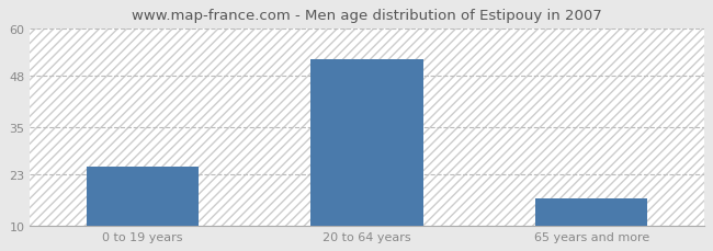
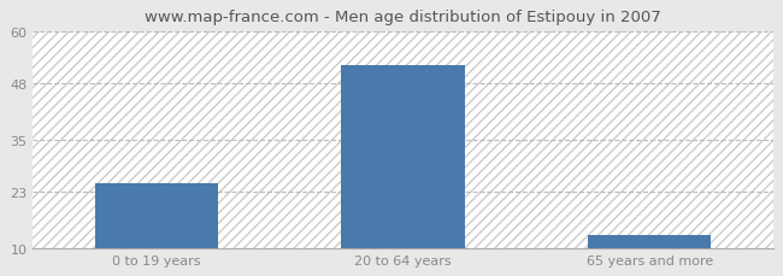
65 years and more: 17 -> 13
